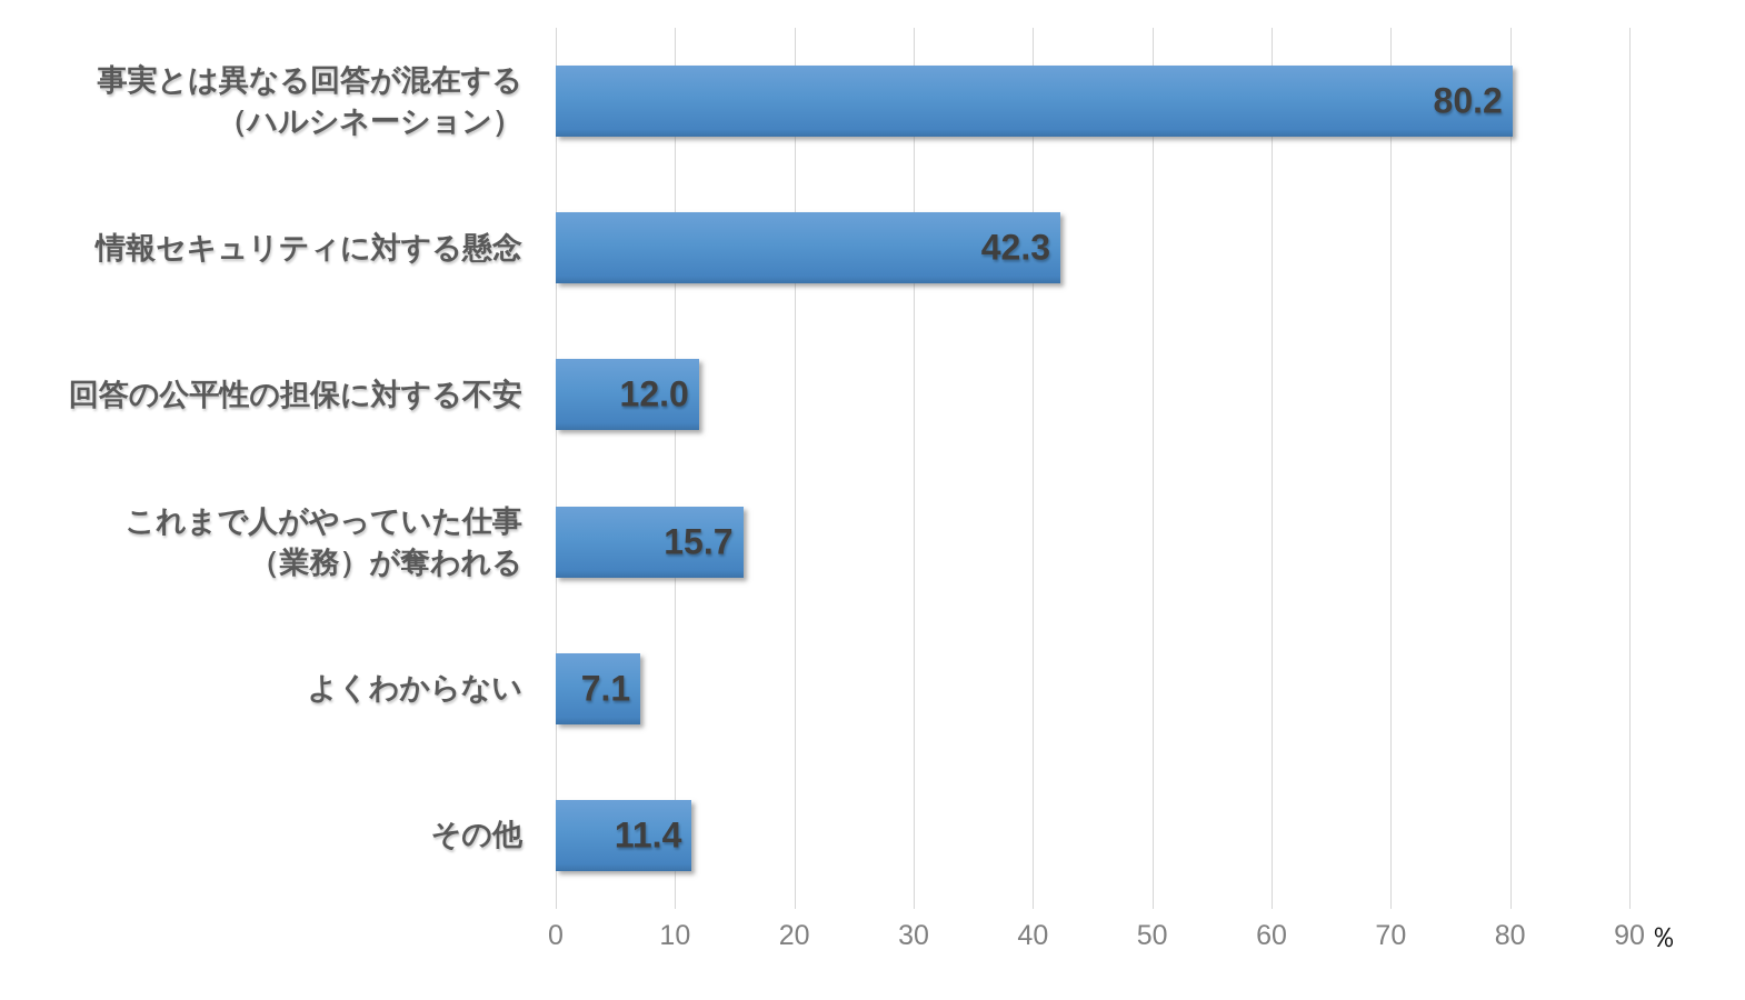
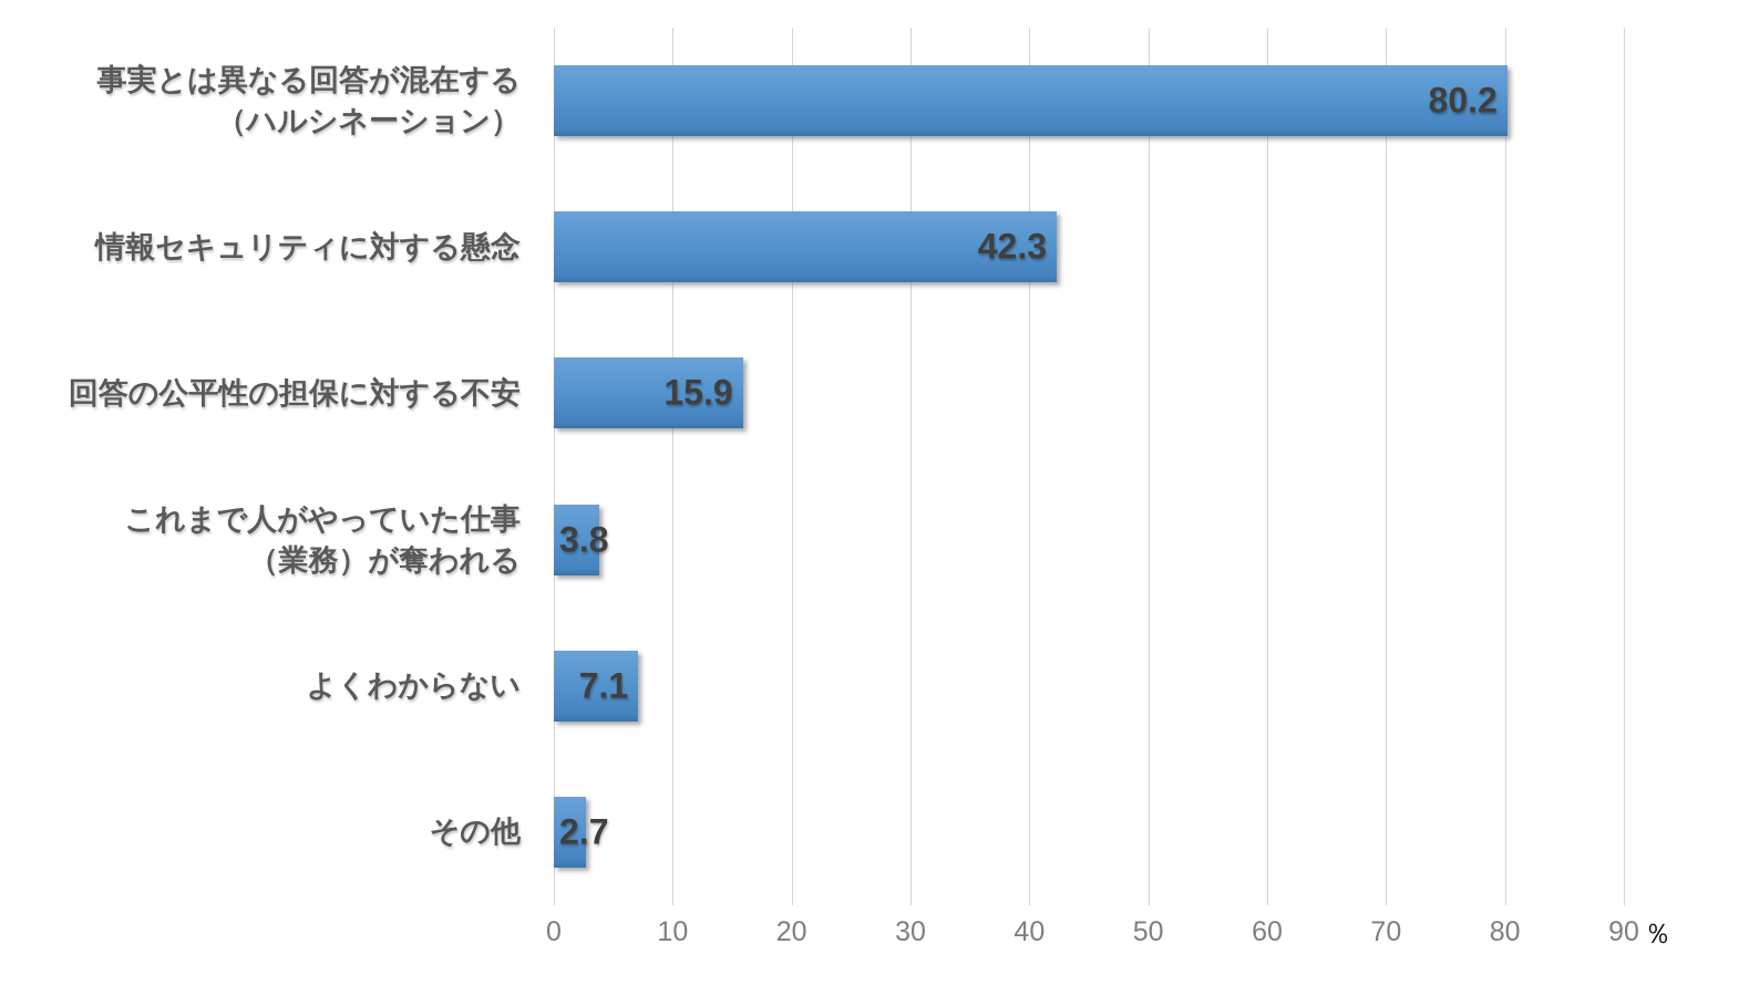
回答の公平性の担保に対する不安: 12.0 -> 15.9
これまで人がやっていた仕事 （業務）が奪われる: 15.7 -> 3.8
その他: 11.4 -> 2.7
